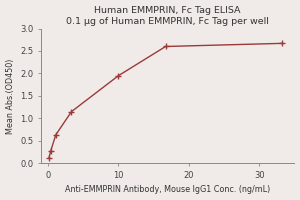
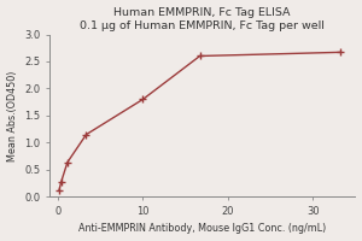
10: 1.95 -> 1.80
